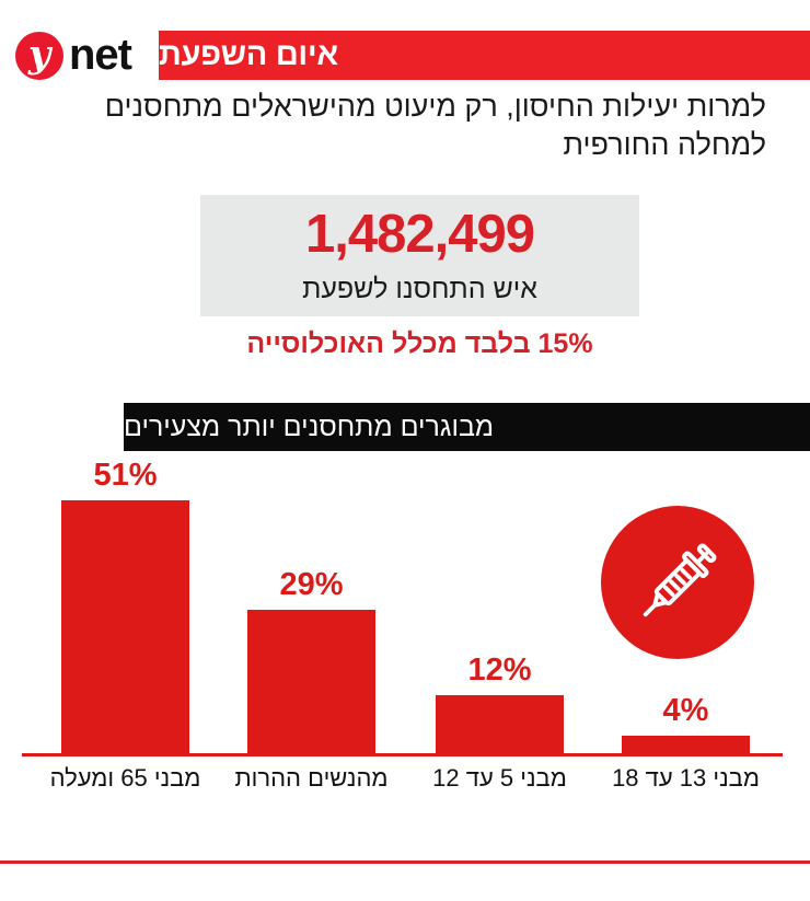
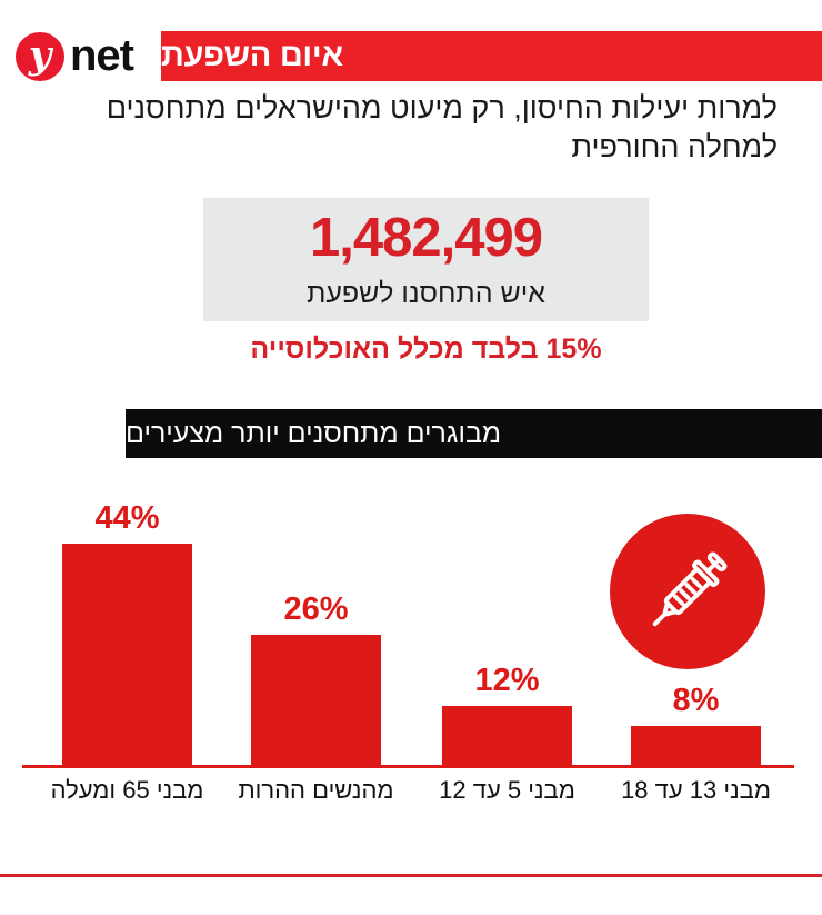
מבני 65 ומעלה: 51% -> 44%
מהנשים ההרות: 29% -> 26%
מבני 13 עד 18: 4% -> 8%
